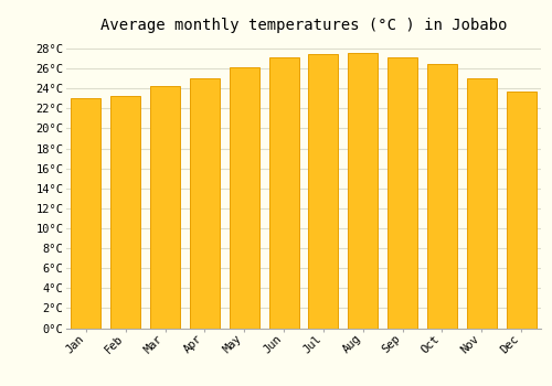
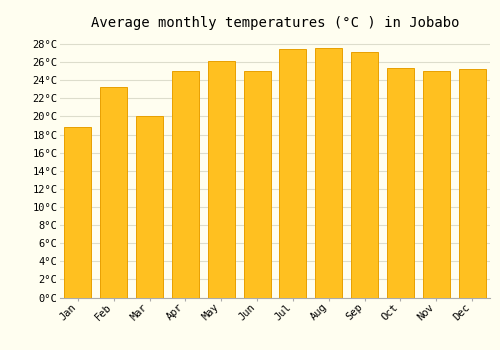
Jan: 23.0°C -> 18.8°C
Mar: 24.2°C -> 20.0°C
Jun: 27.1°C -> 25.0°C
Oct: 26.5°C -> 25.4°C
Dec: 23.7°C -> 25.2°C
